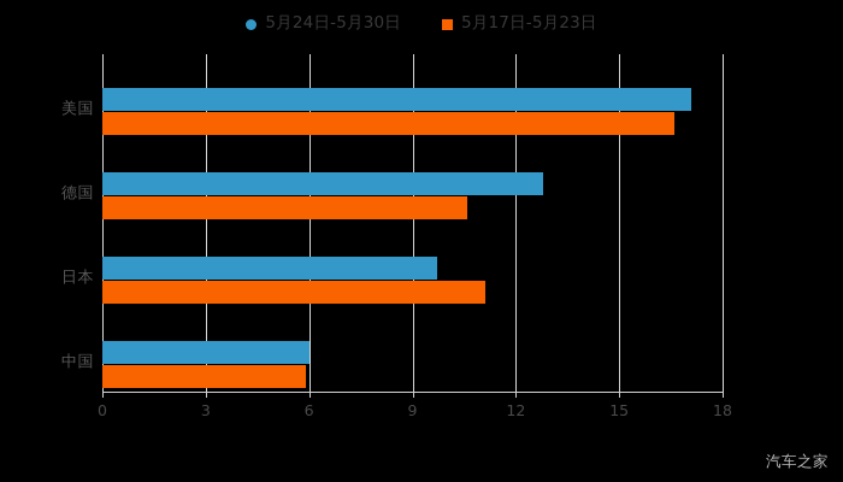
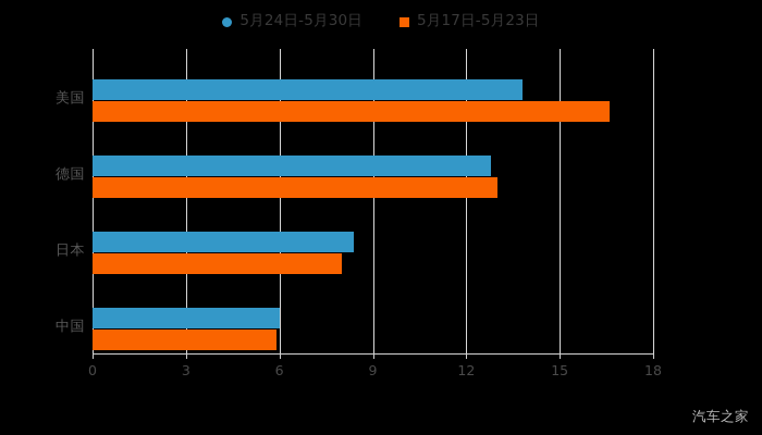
5月24日-5月30日/美国: 17.1 -> 13.8
5月17日-5月23日/德国: 10.6 -> 13.0
5月24日-5月30日/日本: 9.7 -> 8.4
5月17日-5月23日/日本: 11.1 -> 8.0
